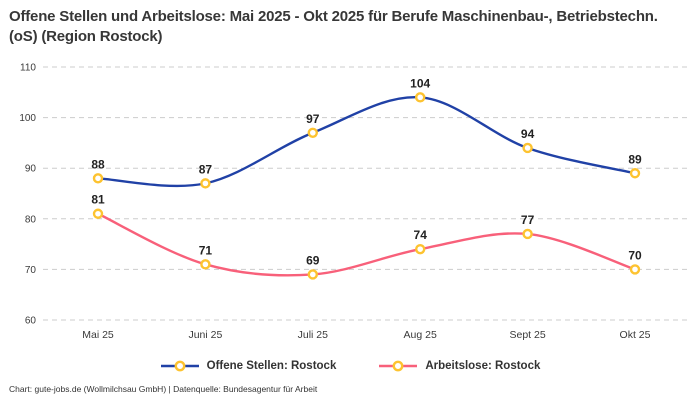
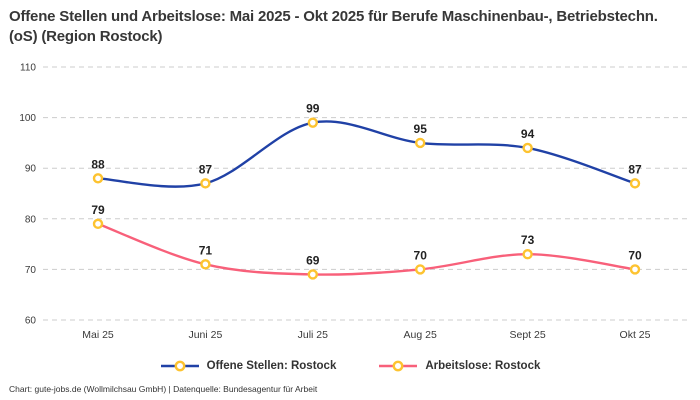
Arbeitslose: Rostock/Mai 25: 81 -> 79
Offene Stellen: Rostock/Juli 25: 97 -> 99
Offene Stellen: Rostock/Aug 25: 104 -> 95
Arbeitslose: Rostock/Aug 25: 74 -> 70
Arbeitslose: Rostock/Sept 25: 77 -> 73
Offene Stellen: Rostock/Okt 25: 89 -> 87
